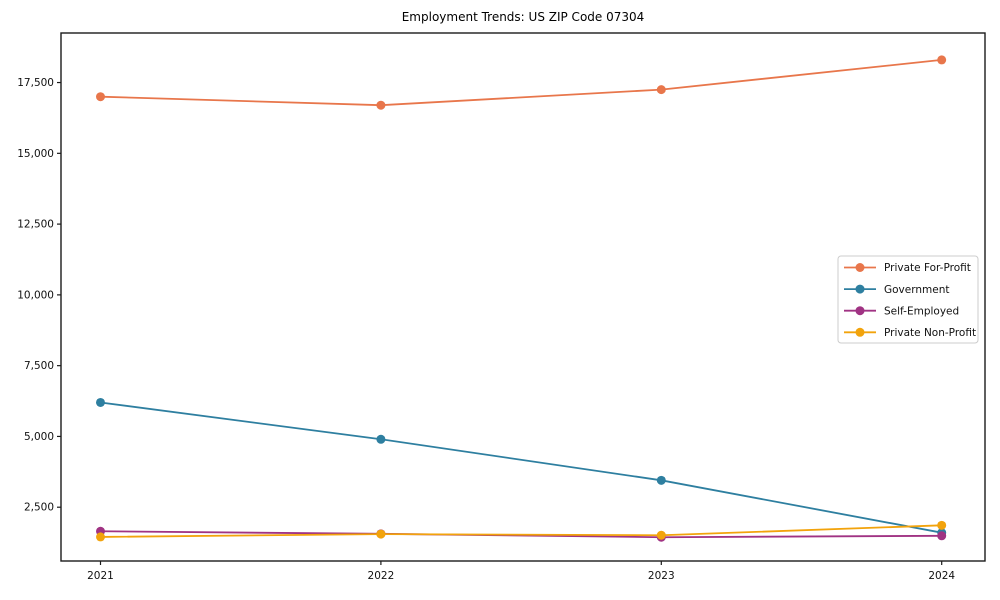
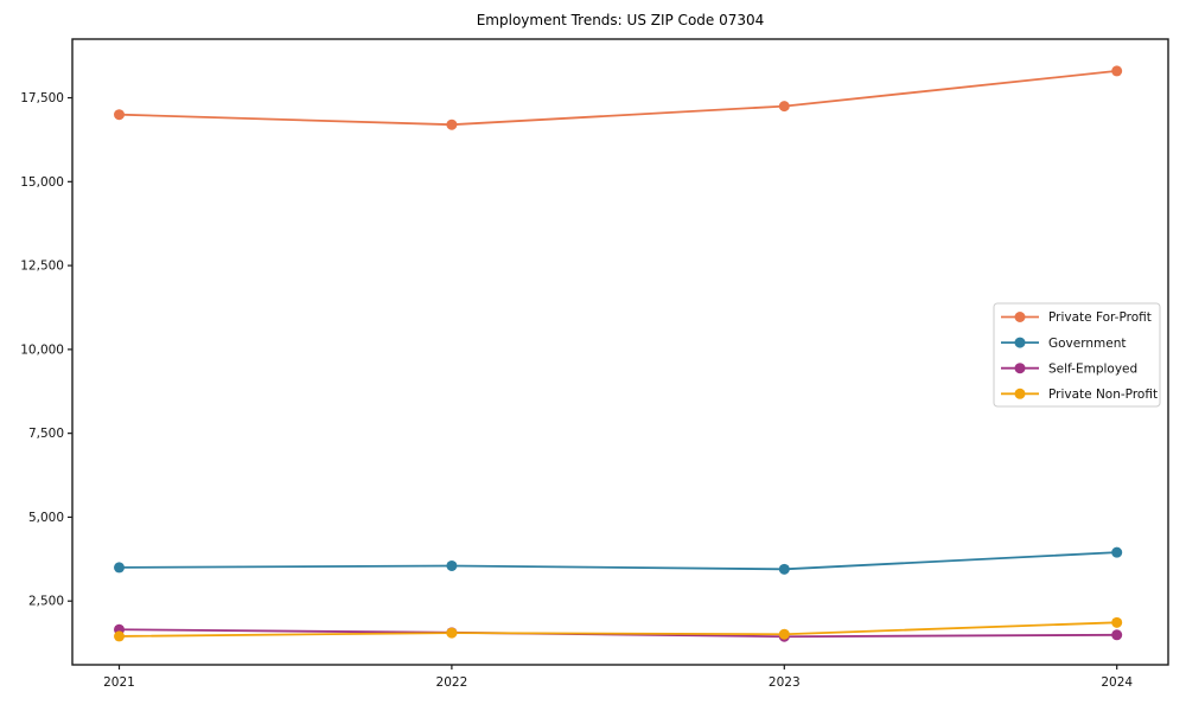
Government/2021: 6200 -> 3500
Government/2022: 4900 -> 3600
Government/2024: 1600 -> 4000
